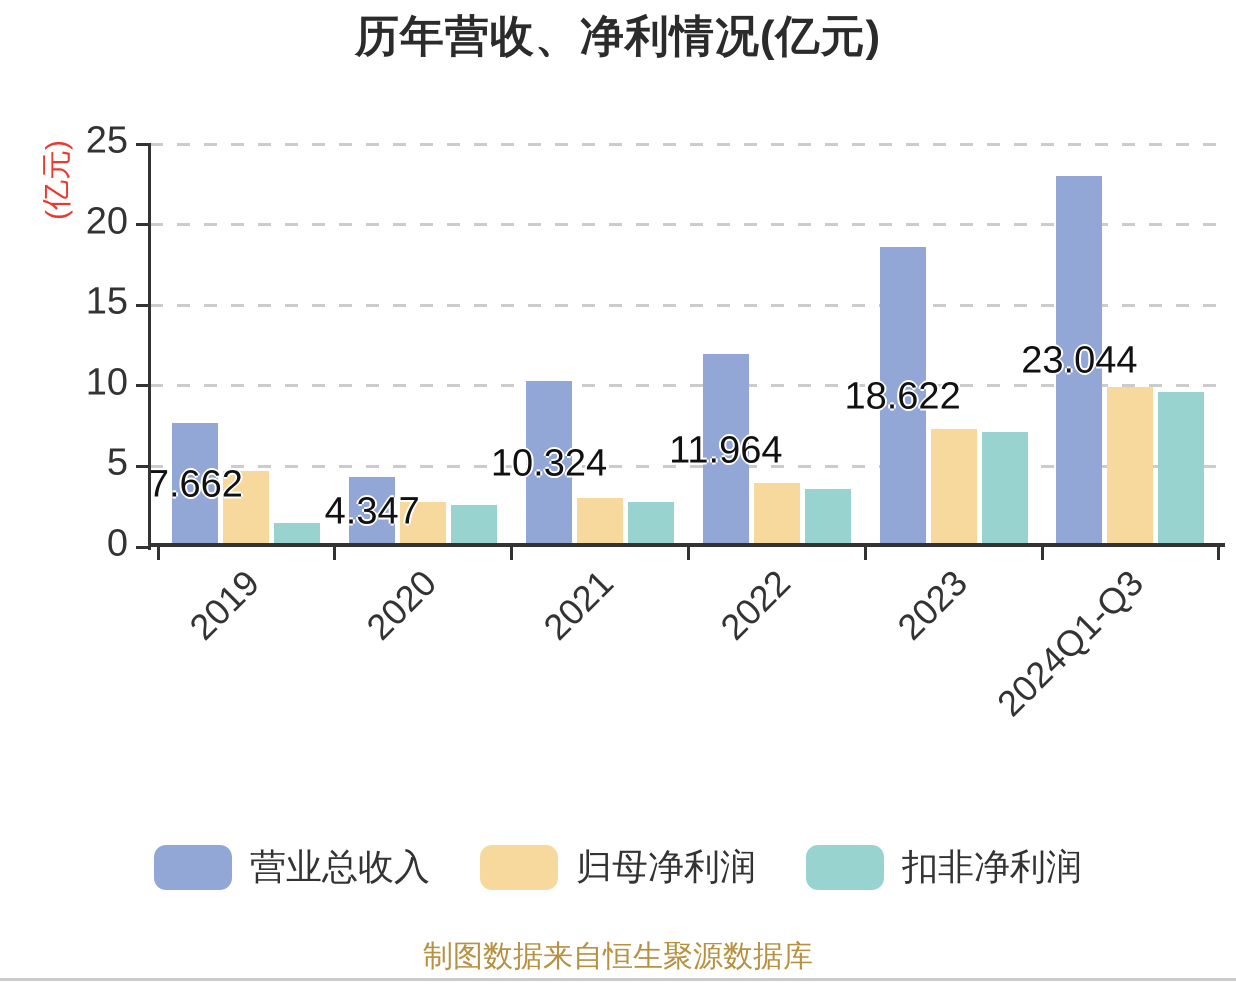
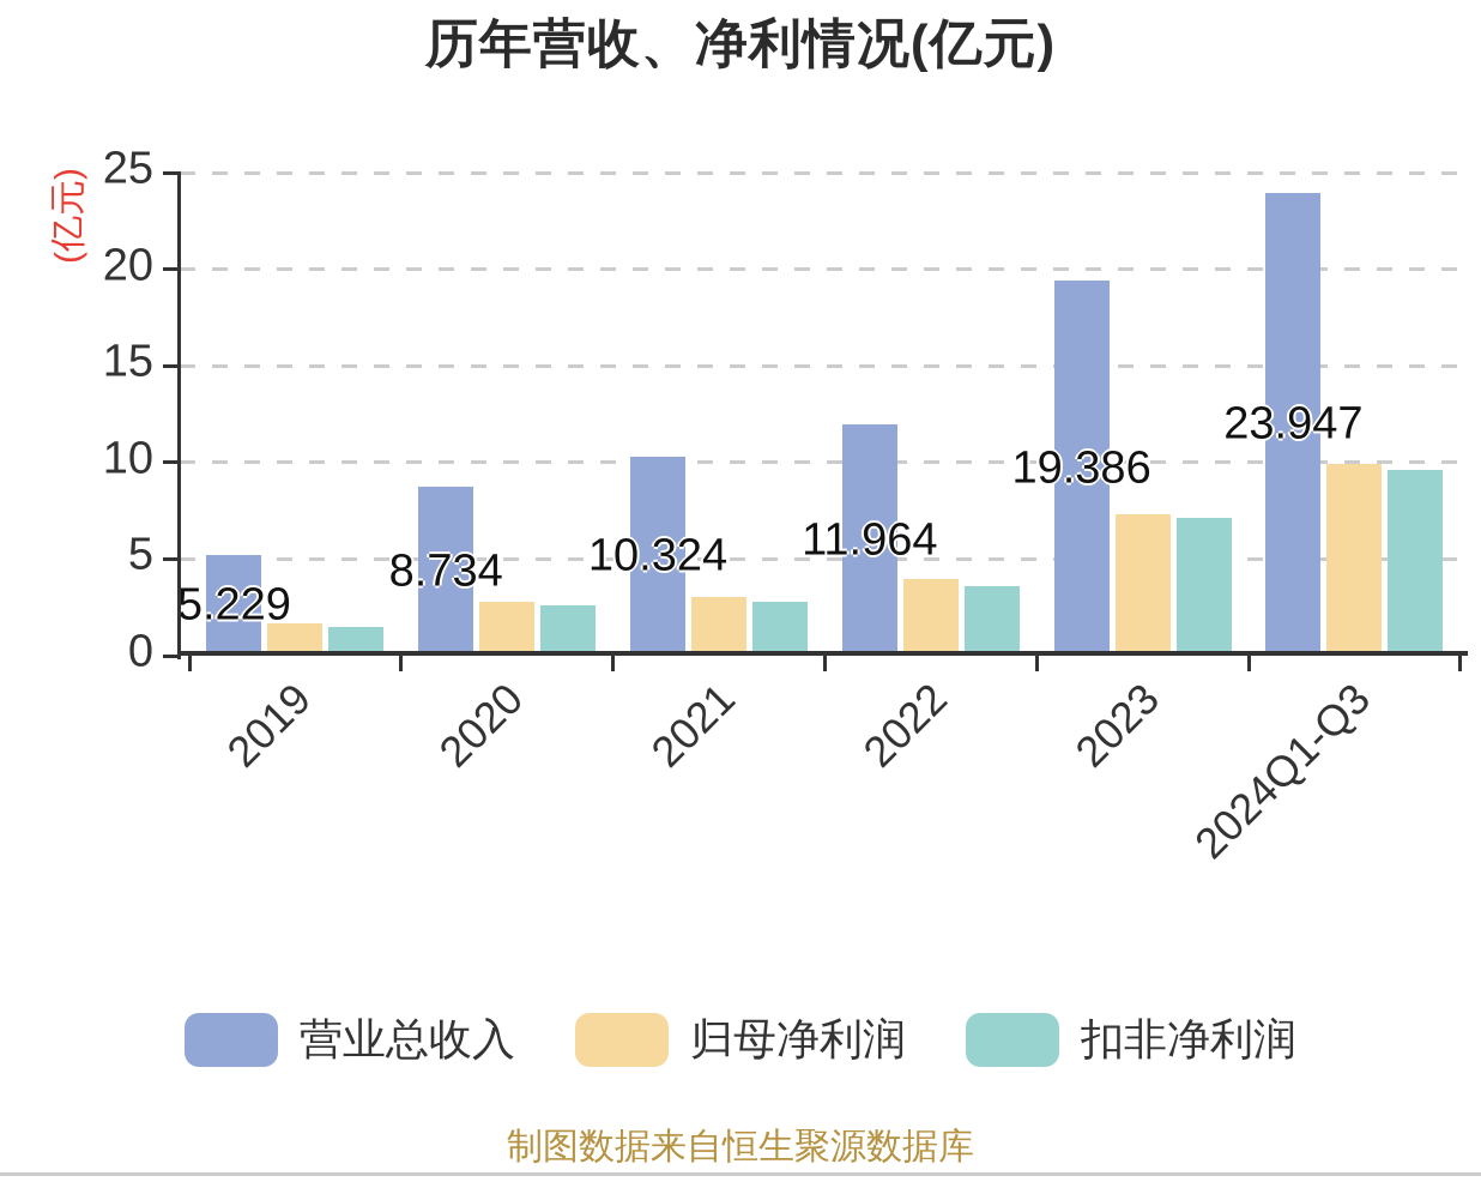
营业总收入/2019: 7.662 -> 5.229
归母净利润/2019: 4.7 -> 1.7
营业总收入/2020: 4.347 -> 8.734
营业总收入/2023: 18.622 -> 19.386
营业总收入/2024Q1-Q3: 23.044 -> 23.947
